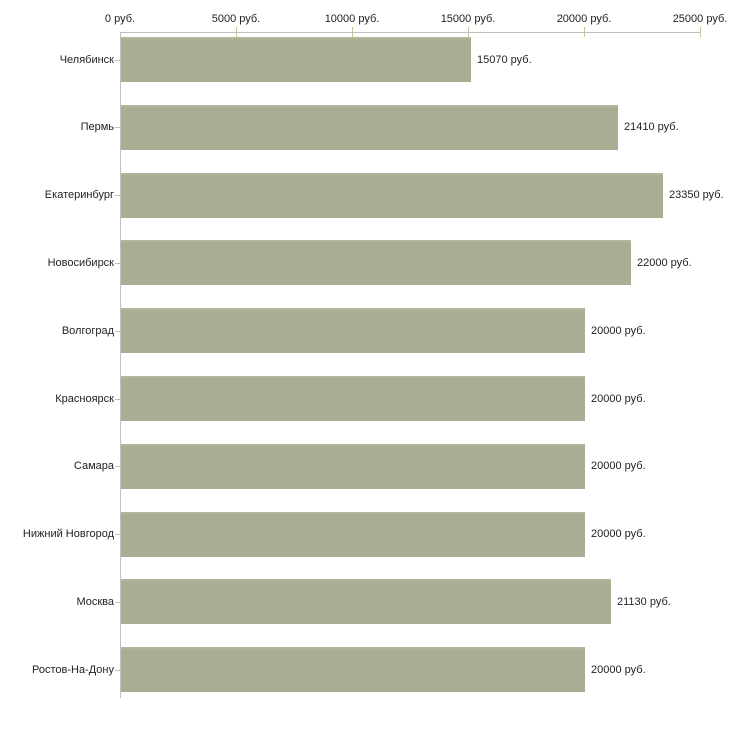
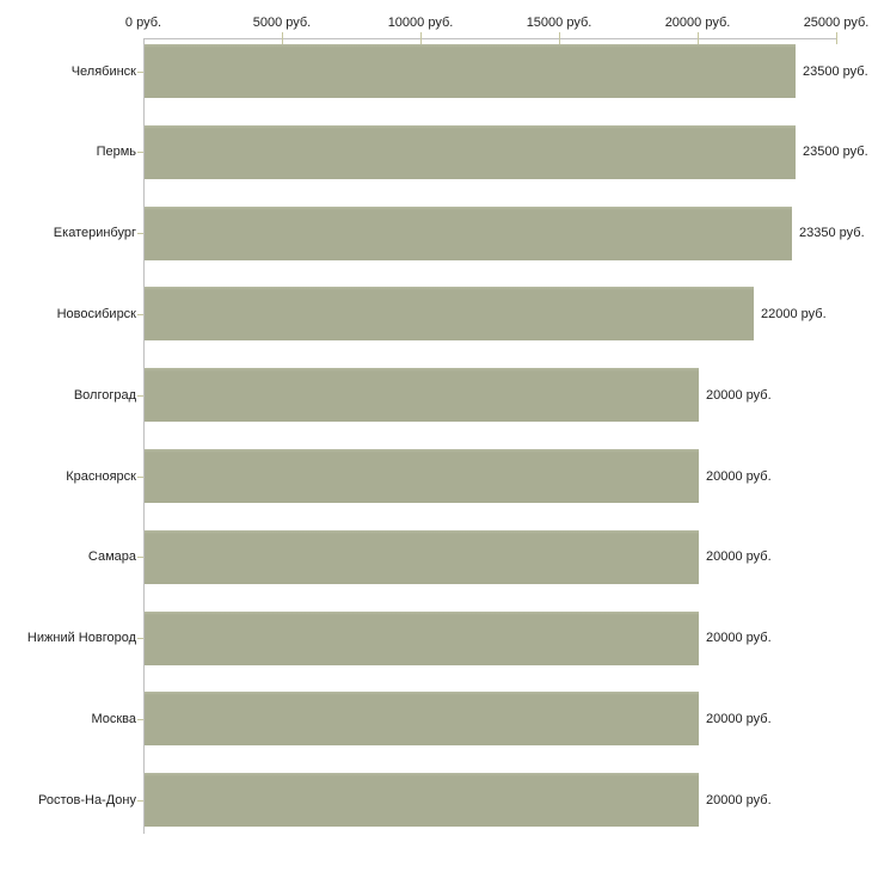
Челябинск: 15070 -> 23500
Пермь: 21410 -> 23500
Москва: 21130 -> 20000
